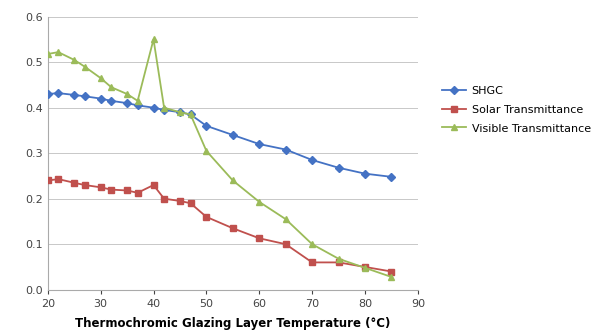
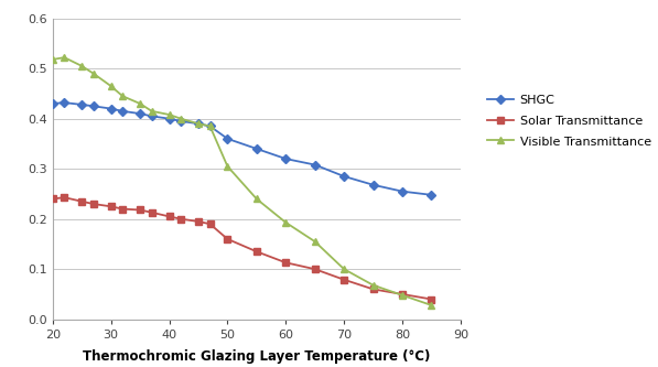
Solar Transmittance/40: 0.230 -> 0.205
Visible Transmittance/40: 0.550 -> 0.408
Solar Transmittance/70: 0.060 -> 0.079
